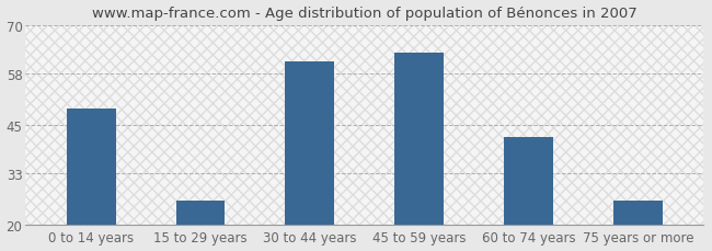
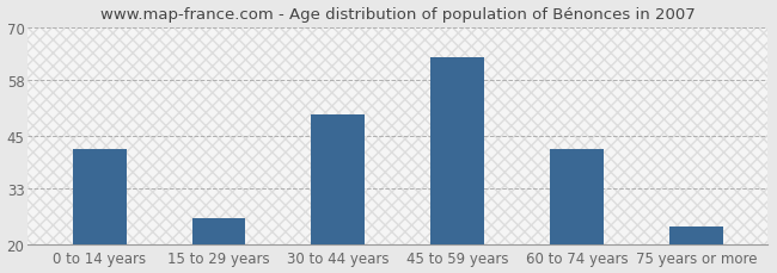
0 to 14 years: 49 -> 42
30 to 44 years: 61 -> 50
75 years or more: 26 -> 24
